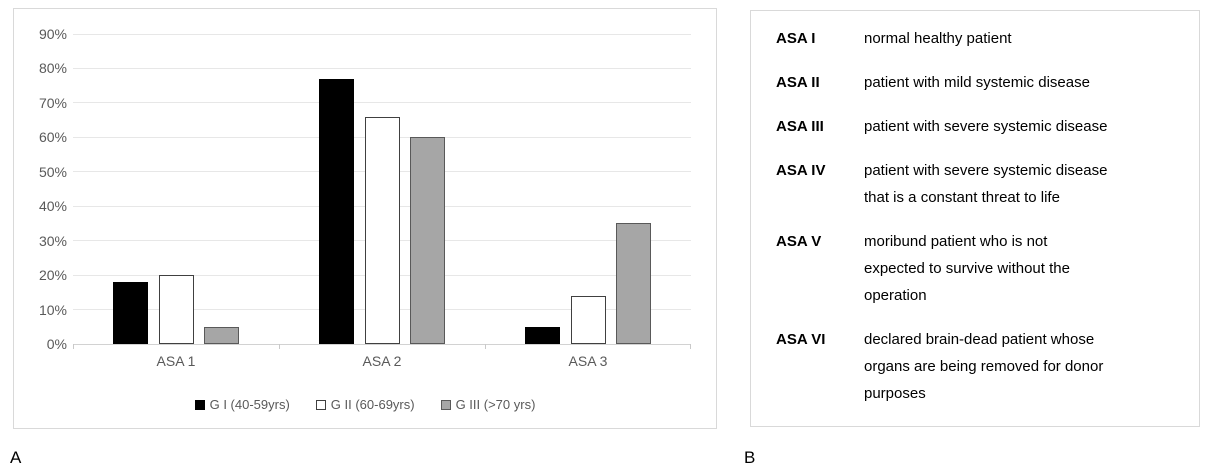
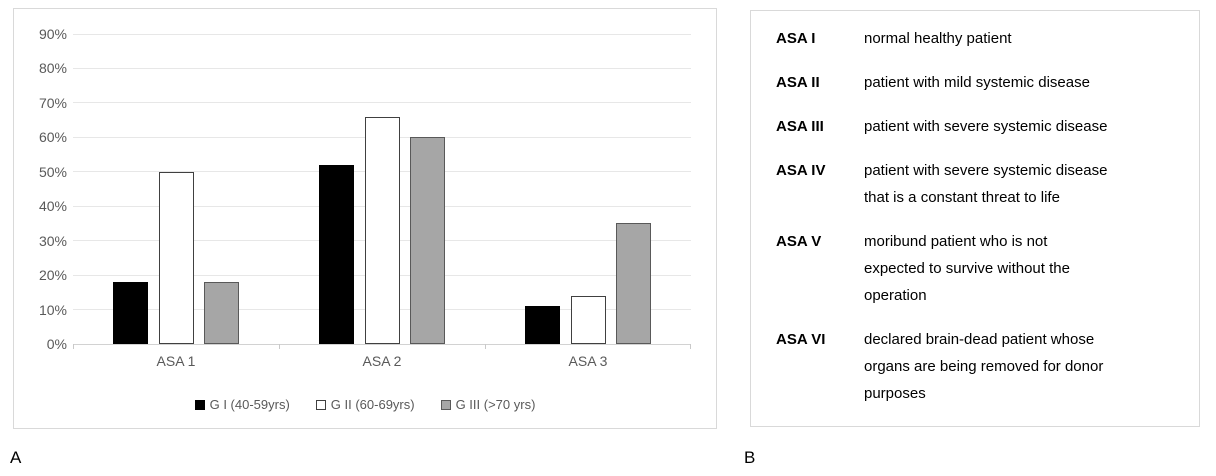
G II (60-69yrs)/ASA 1: 20% -> 50%
G III (>70 yrs)/ASA 1: 5% -> 18%
G I (40-59yrs)/ASA 2: 77% -> 52%
G I (40-59yrs)/ASA 3: 5% -> 11%
